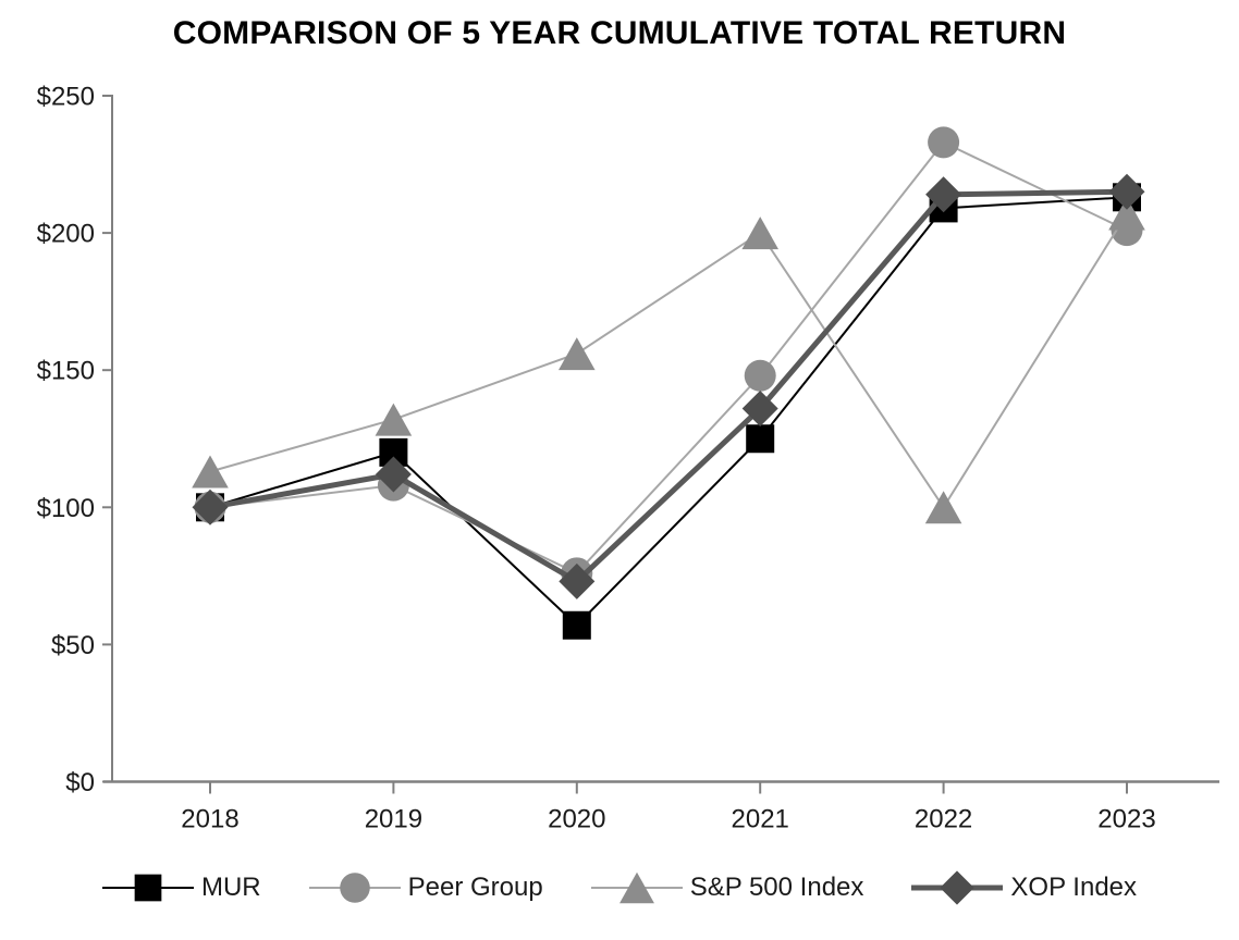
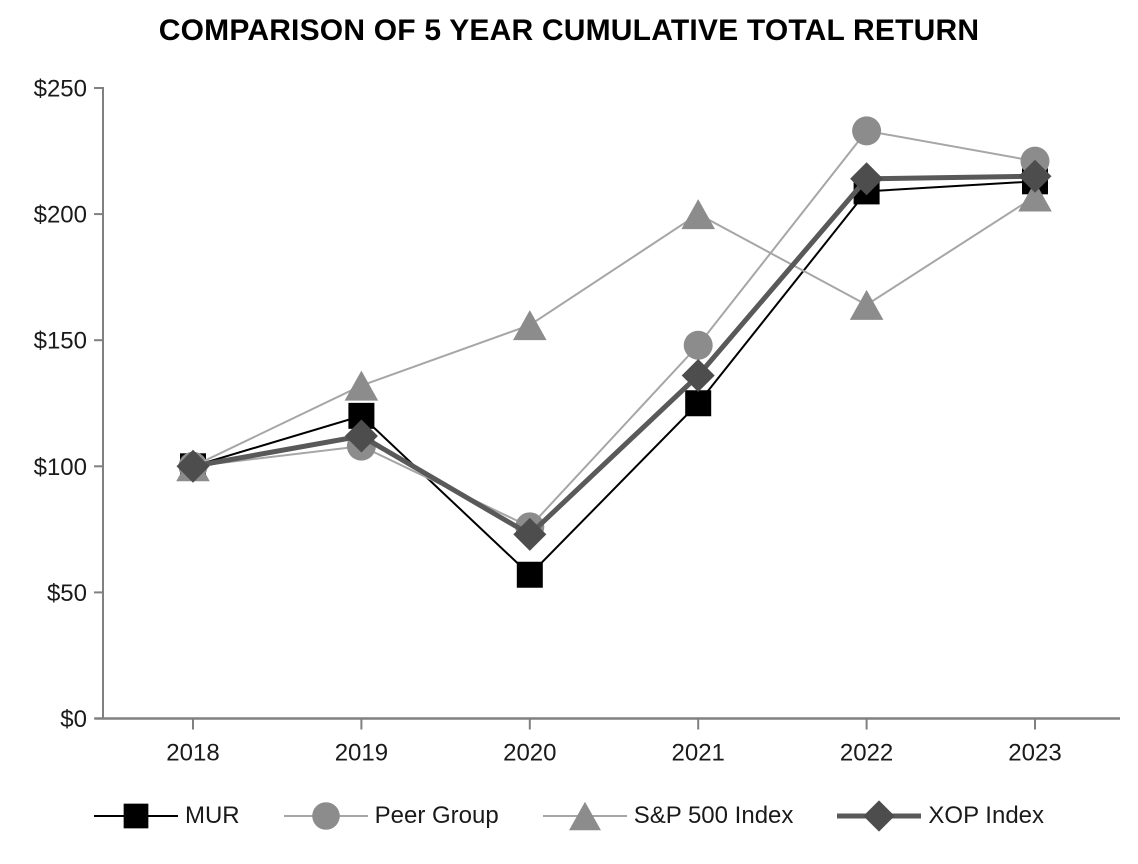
S&P 500 Index/2018: $113 -> $100
S&P 500 Index/2022: $100 -> $164
Peer Group/2023: $201 -> $221
